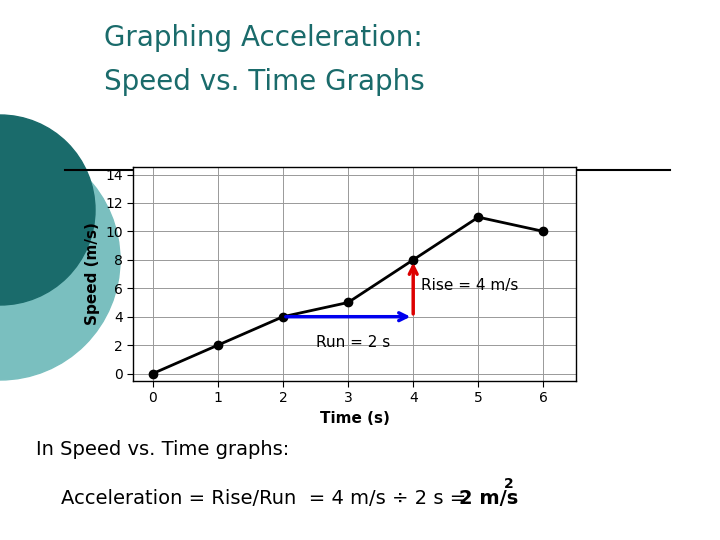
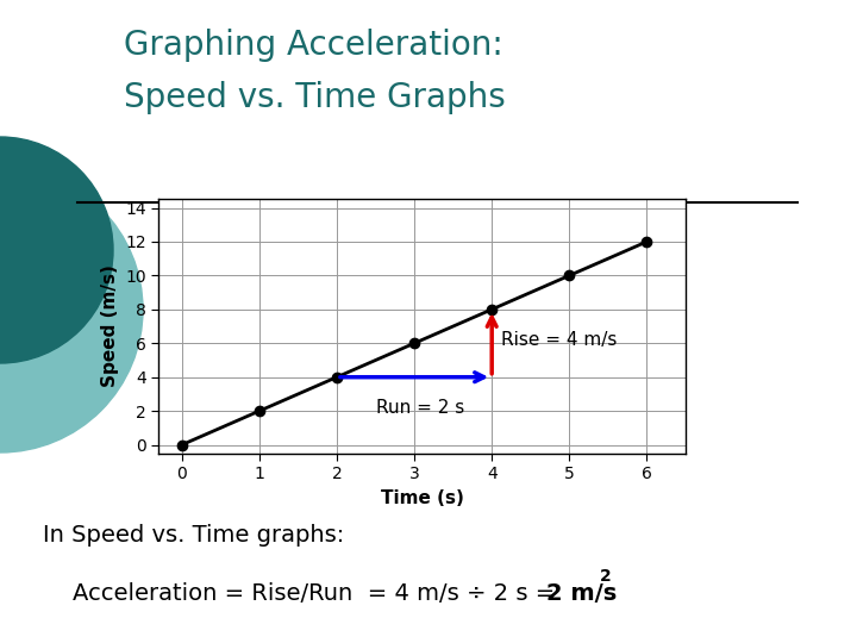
3: 5 -> 6
5: 11 -> 10
6: 10 -> 12
